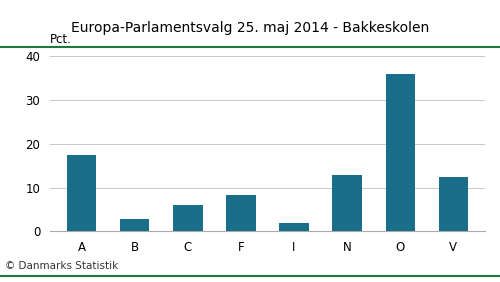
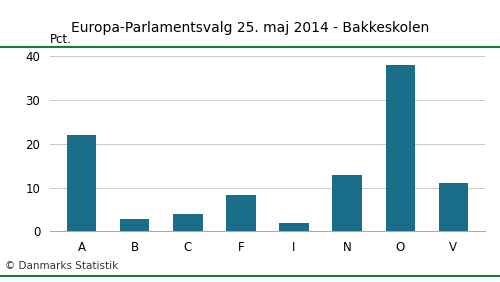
A: 17.5 -> 22.0
C: 6.0 -> 4.0
O: 36.0 -> 38.0
V: 12.5 -> 11.1
